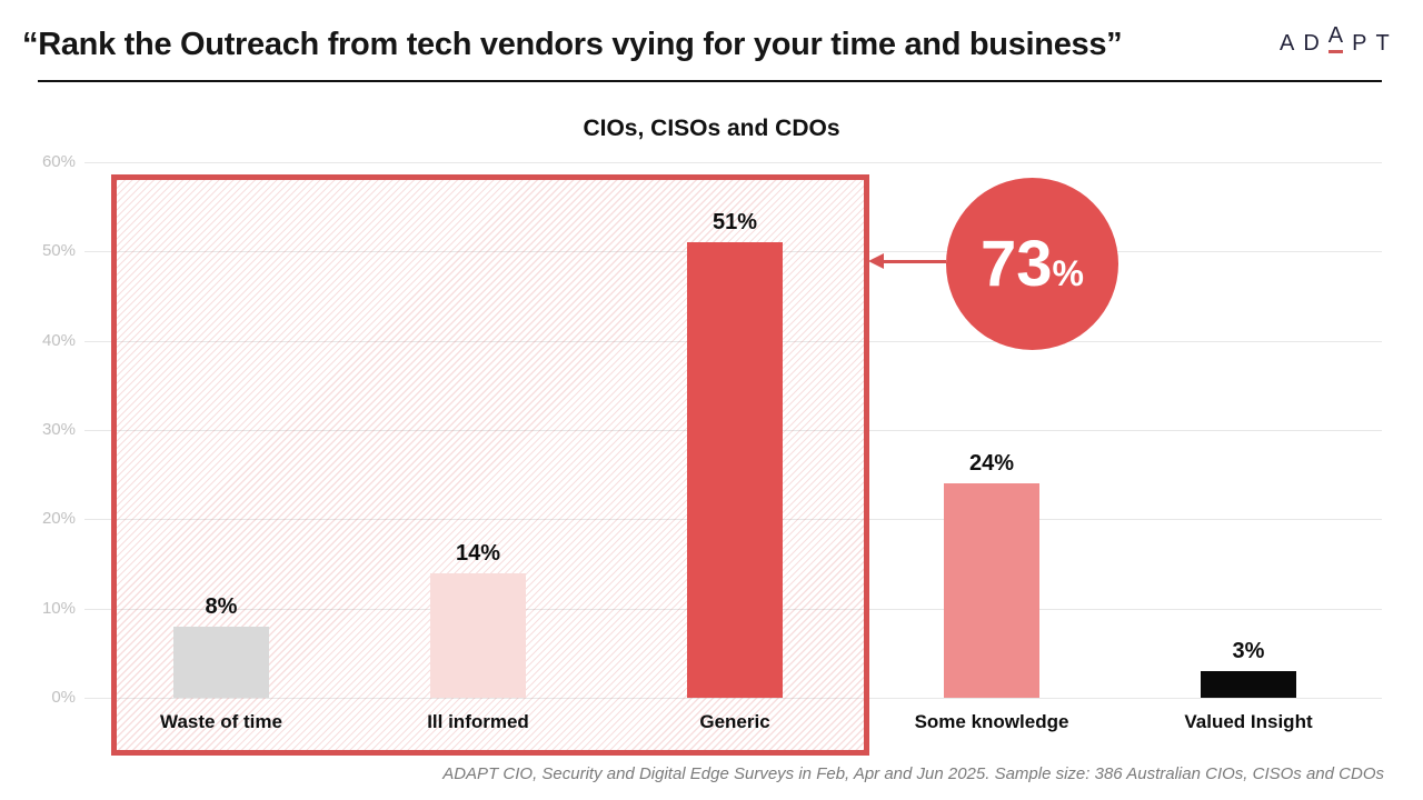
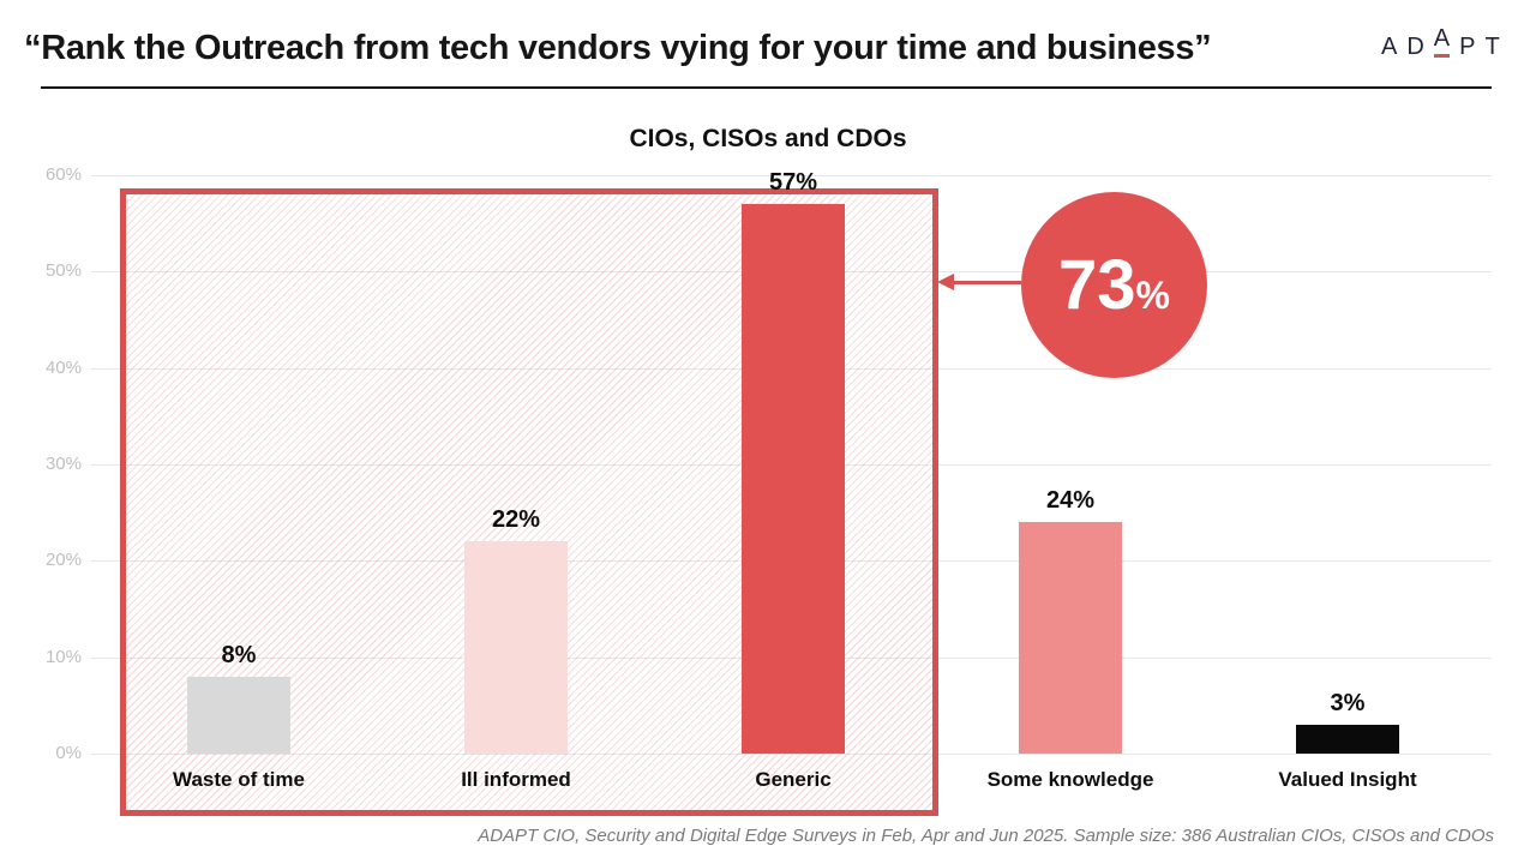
Ill informed: 14% -> 22%
Generic: 51% -> 57%
